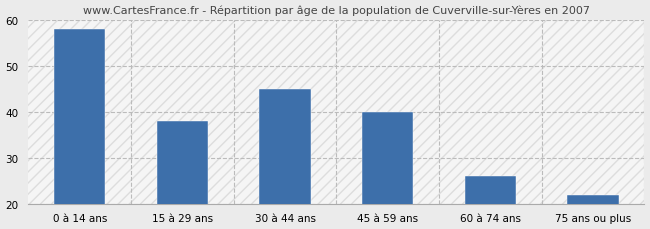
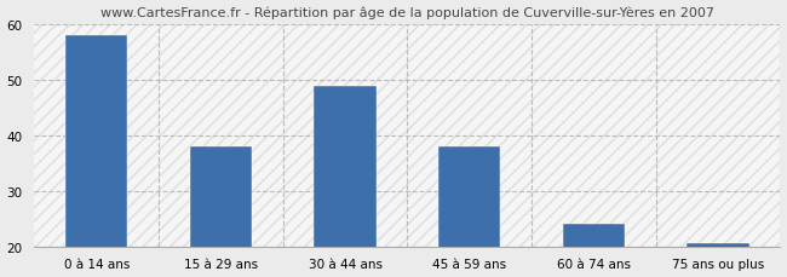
30 à 44 ans: 45.0 -> 49.0
45 à 59 ans: 40.0 -> 38.0
60 à 74 ans: 26.0 -> 24.0
75 ans ou plus: 22.0 -> 20.5
